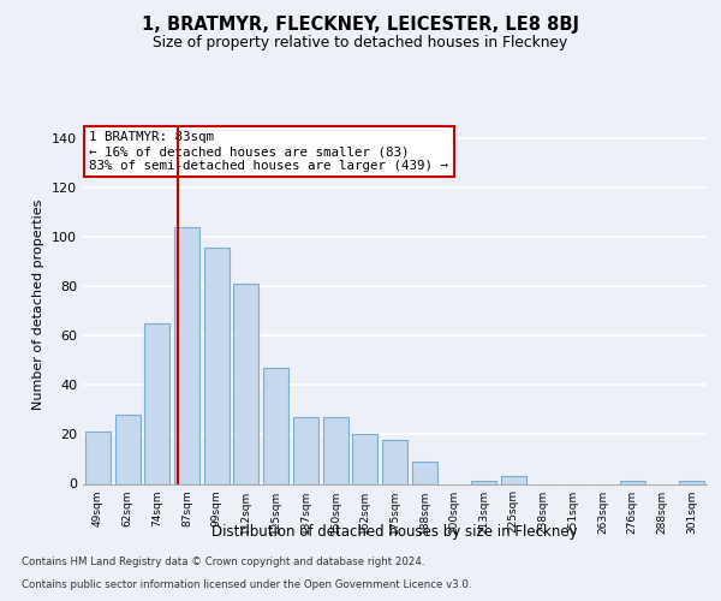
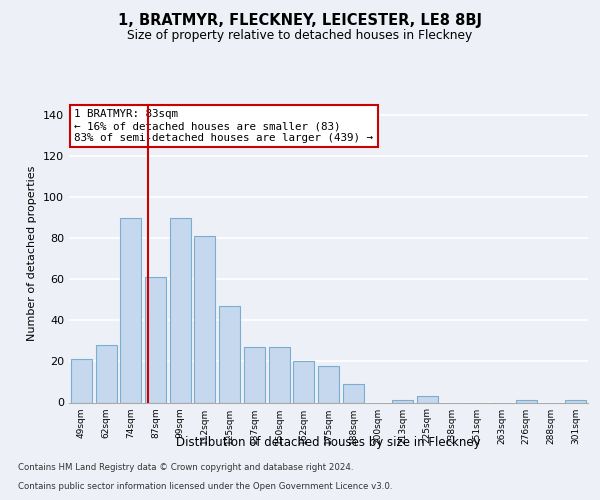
74sqm: 65 -> 90
87sqm: 104 -> 61
99sqm: 96 -> 90
